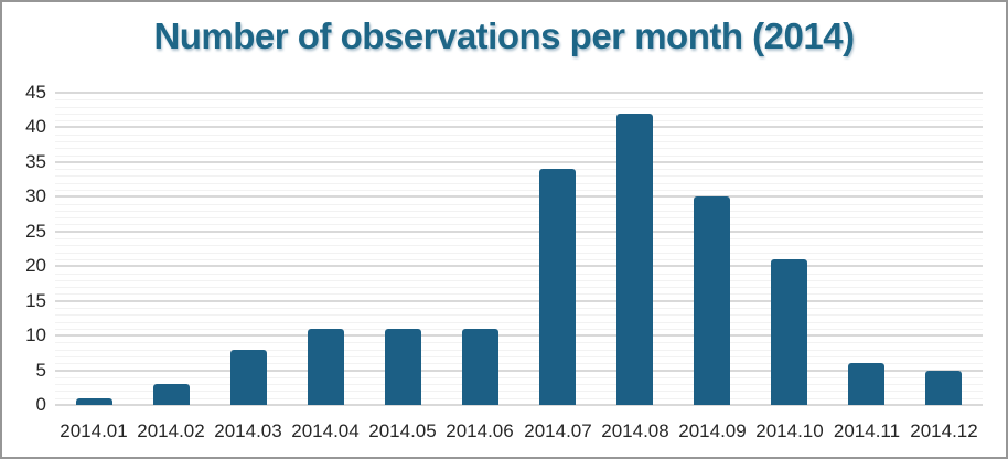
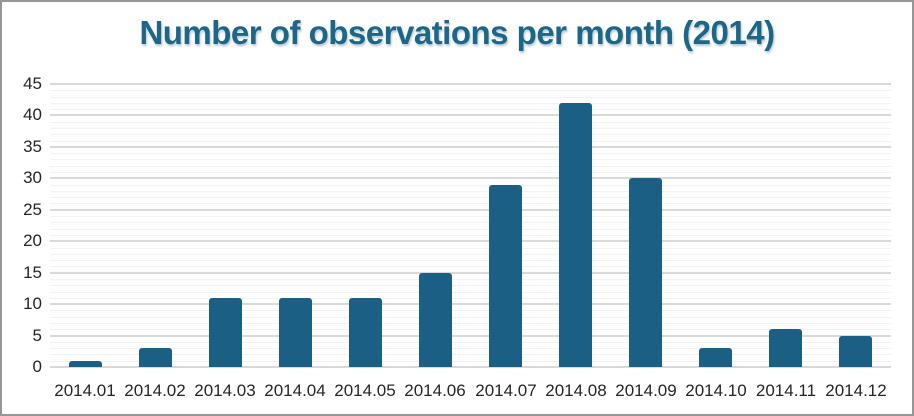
2014.03: 8 -> 11
2014.06: 11 -> 15
2014.07: 34 -> 29
2014.10: 21 -> 3
